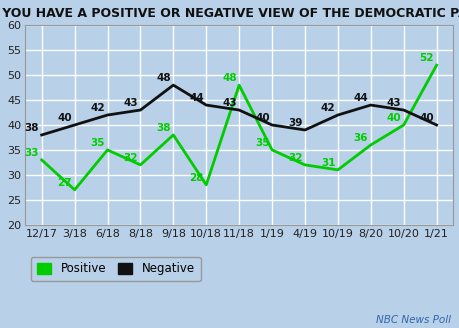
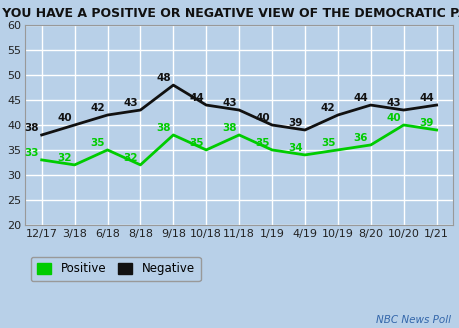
Positive/3/18: 27 -> 32
Positive/10/18: 28 -> 35
Positive/11/18: 48 -> 38
Positive/4/19: 32 -> 34
Positive/10/19: 31 -> 35
Positive/1/21: 52 -> 39
Negative/1/21: 40 -> 44
